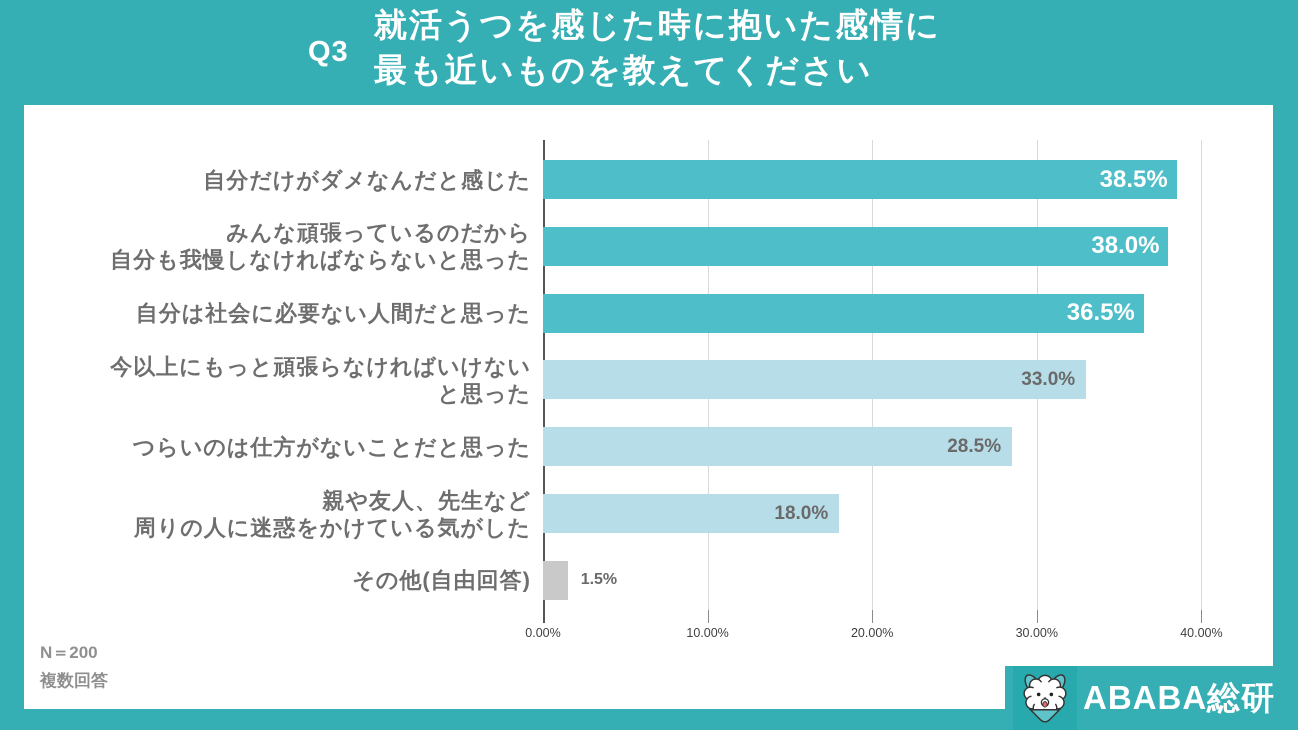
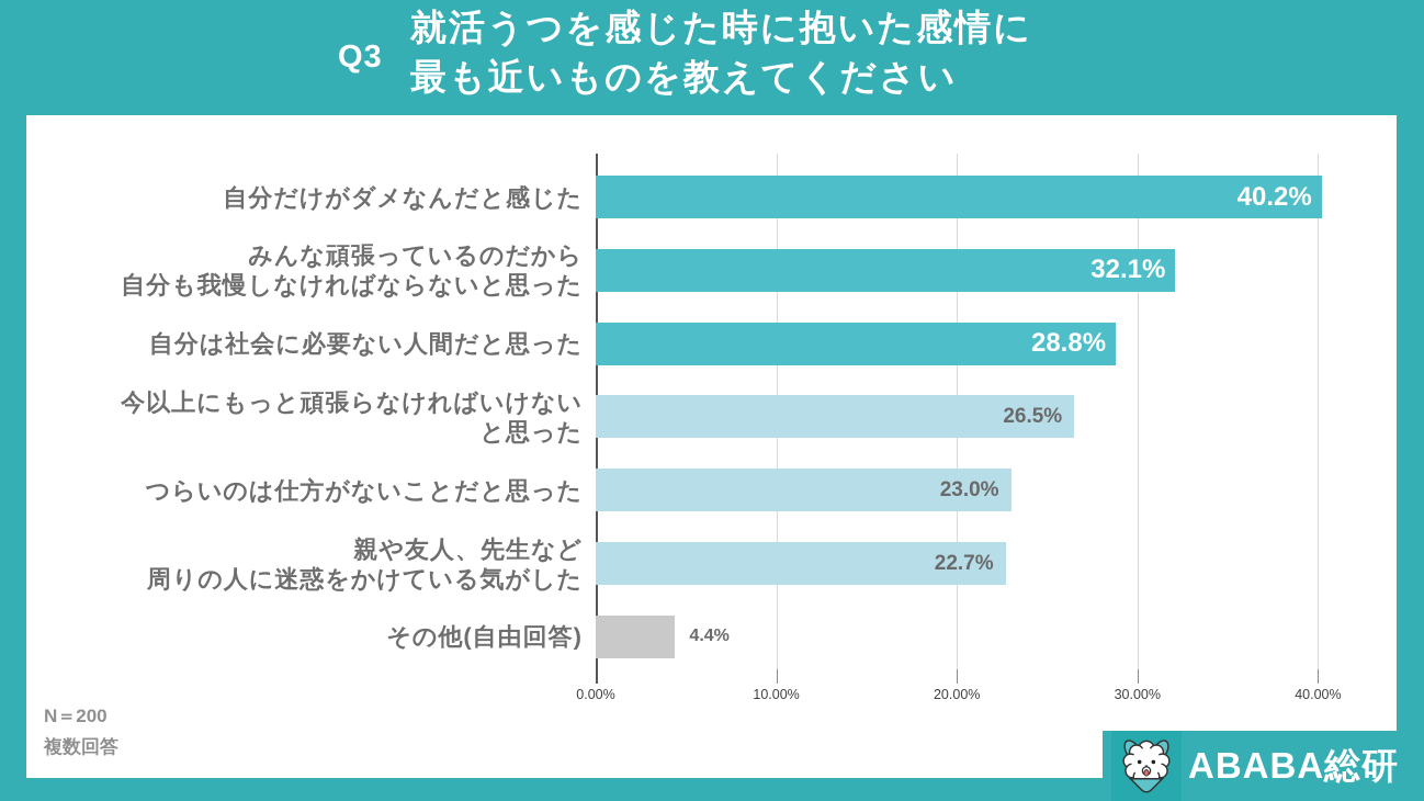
自分だけがダメなんだと感じた: 38.5% -> 40.2%
みんな頑張っているのだから 自分も我慢しなければならないと思った: 38.0% -> 32.1%
自分は社会に必要ない人間だと思った: 36.5% -> 28.8%
今以上にもっと頑張らなければいけない と思った: 33.0% -> 26.5%
つらいのは仕方がないことだと思った: 28.5% -> 23.0%
親や友人、先生など 周りの人に迷惑をかけている気がした: 18.0% -> 22.7%
その他(自由回答): 1.5% -> 4.4%
